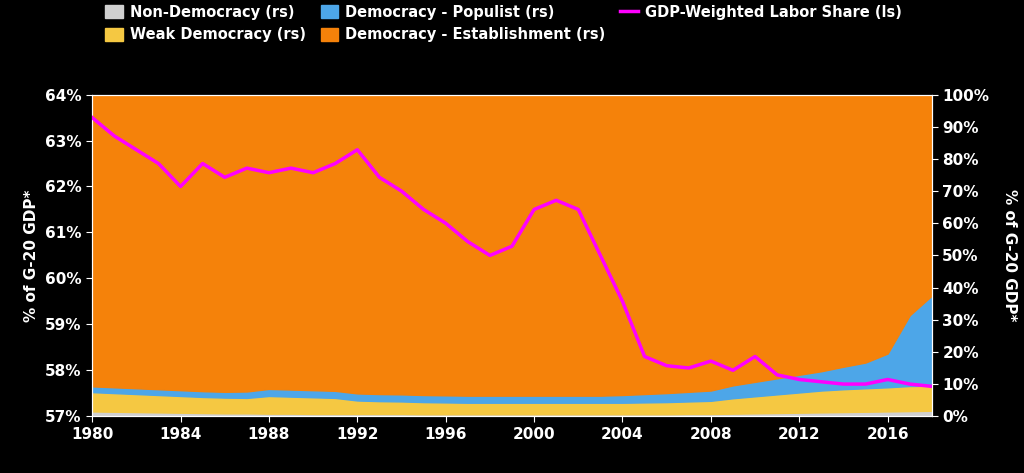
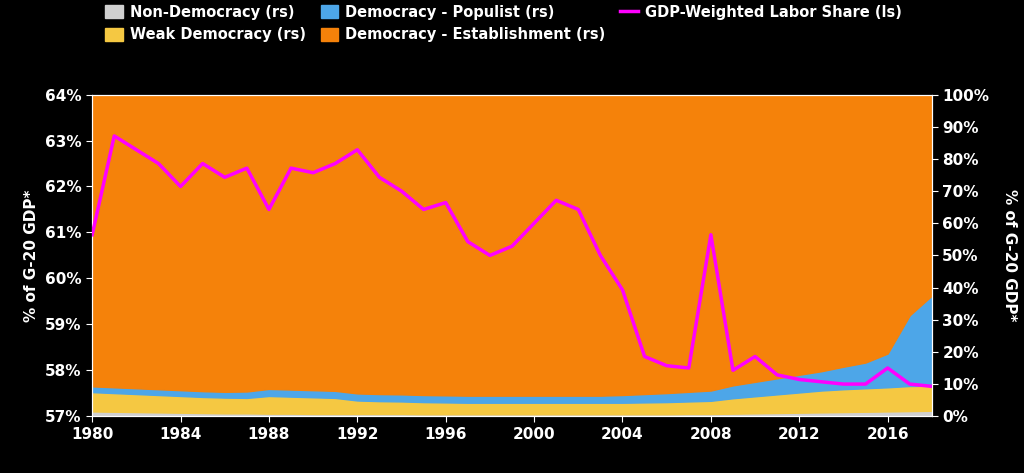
GDP-Weighted Labor Share (ls)/1980: 63.50% -> 60.95%
GDP-Weighted Labor Share (ls)/1988: 62.30% -> 61.50%
GDP-Weighted Labor Share (ls)/1996: 61.20% -> 61.65%
GDP-Weighted Labor Share (ls)/2000: 61.50% -> 61.20%
GDP-Weighted Labor Share (ls)/2004: 59.50% -> 59.75%
GDP-Weighted Labor Share (ls)/2008: 58.20% -> 60.95%
GDP-Weighted Labor Share (ls)/2016: 57.80% -> 58.05%
